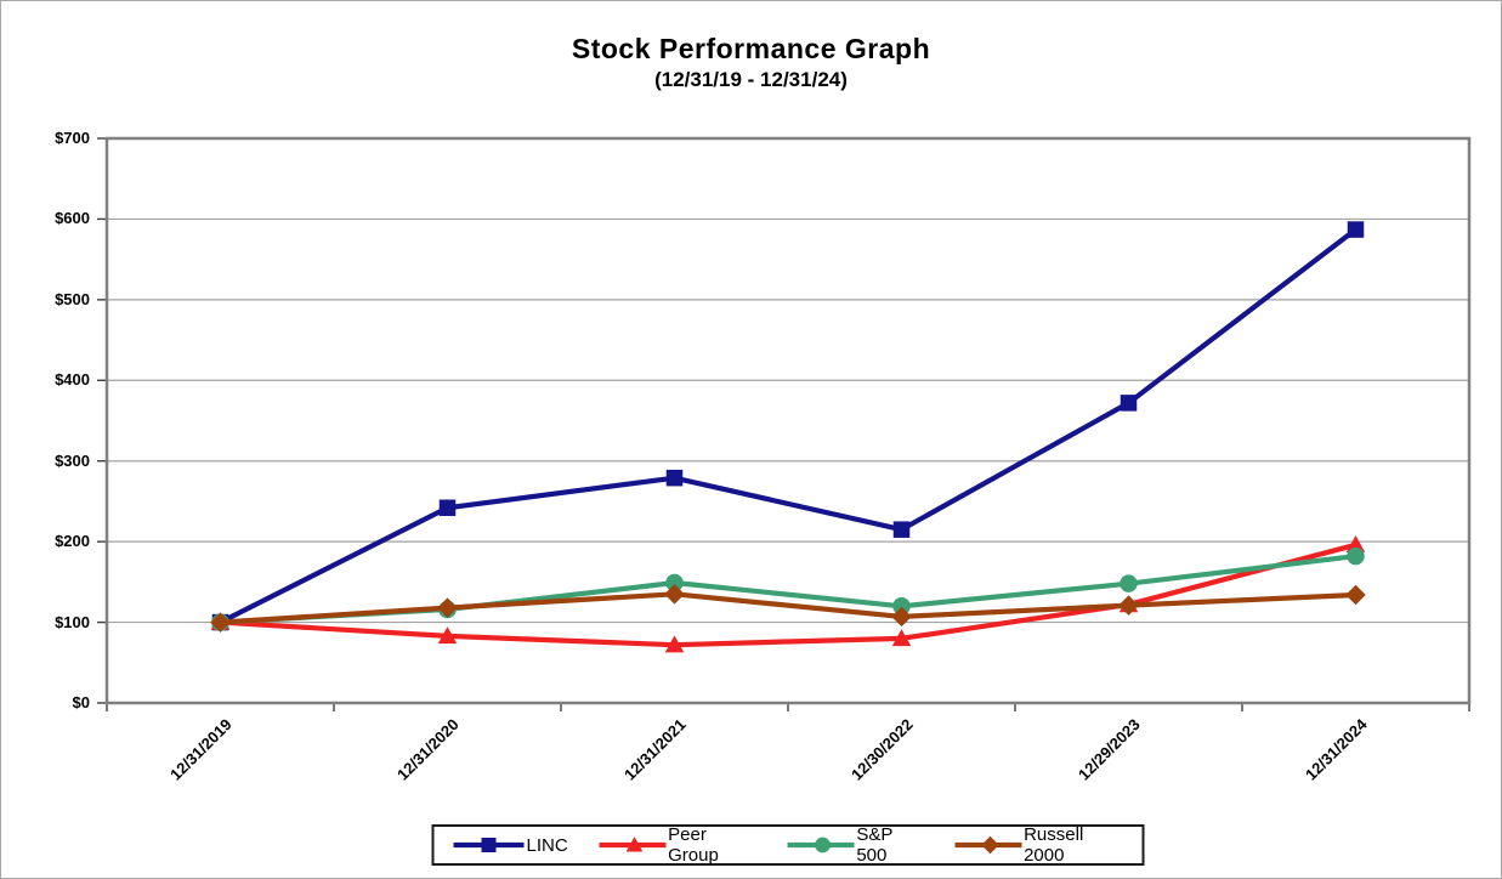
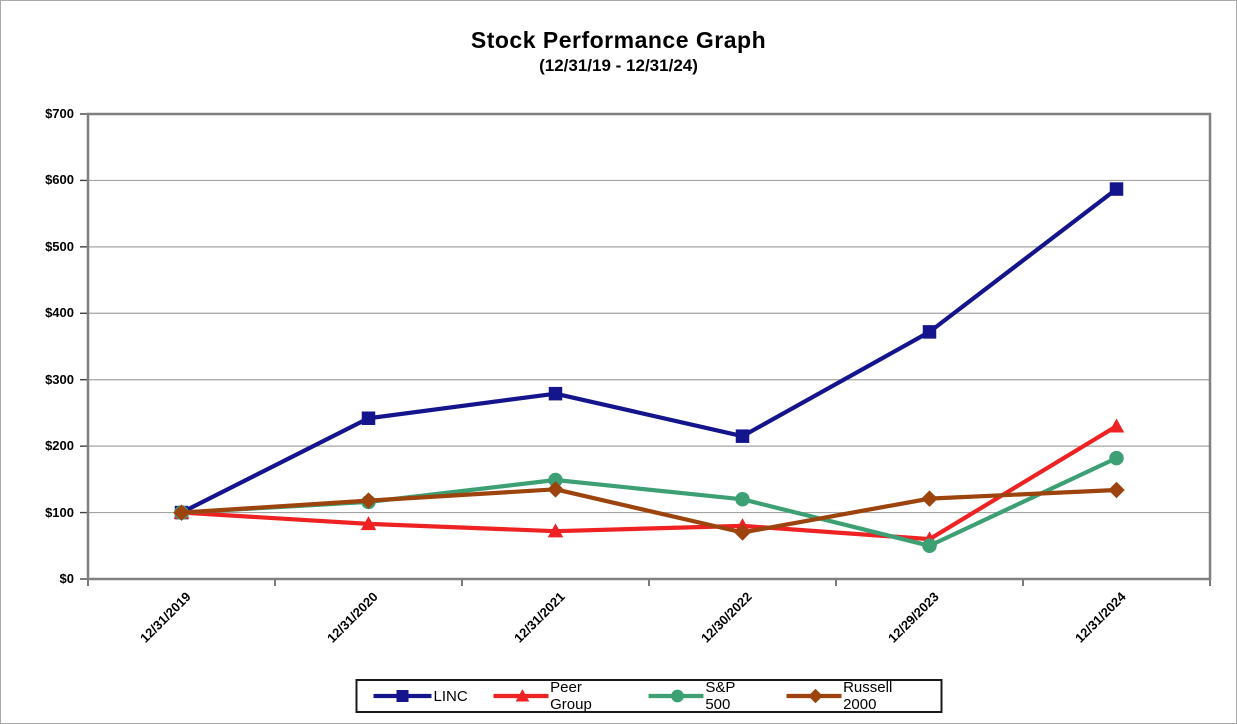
Russell 2000/12/30/2022: $110 -> $70
Peer Group/12/29/2023: $120 -> $60
S&P 500/12/29/2023: $150 -> $50
Peer Group/12/31/2024: $200 -> $230
